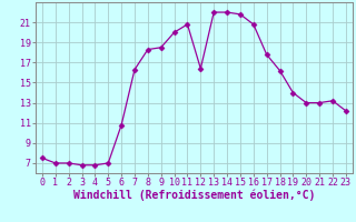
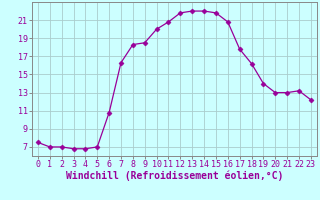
12: 16.4 -> 21.8
